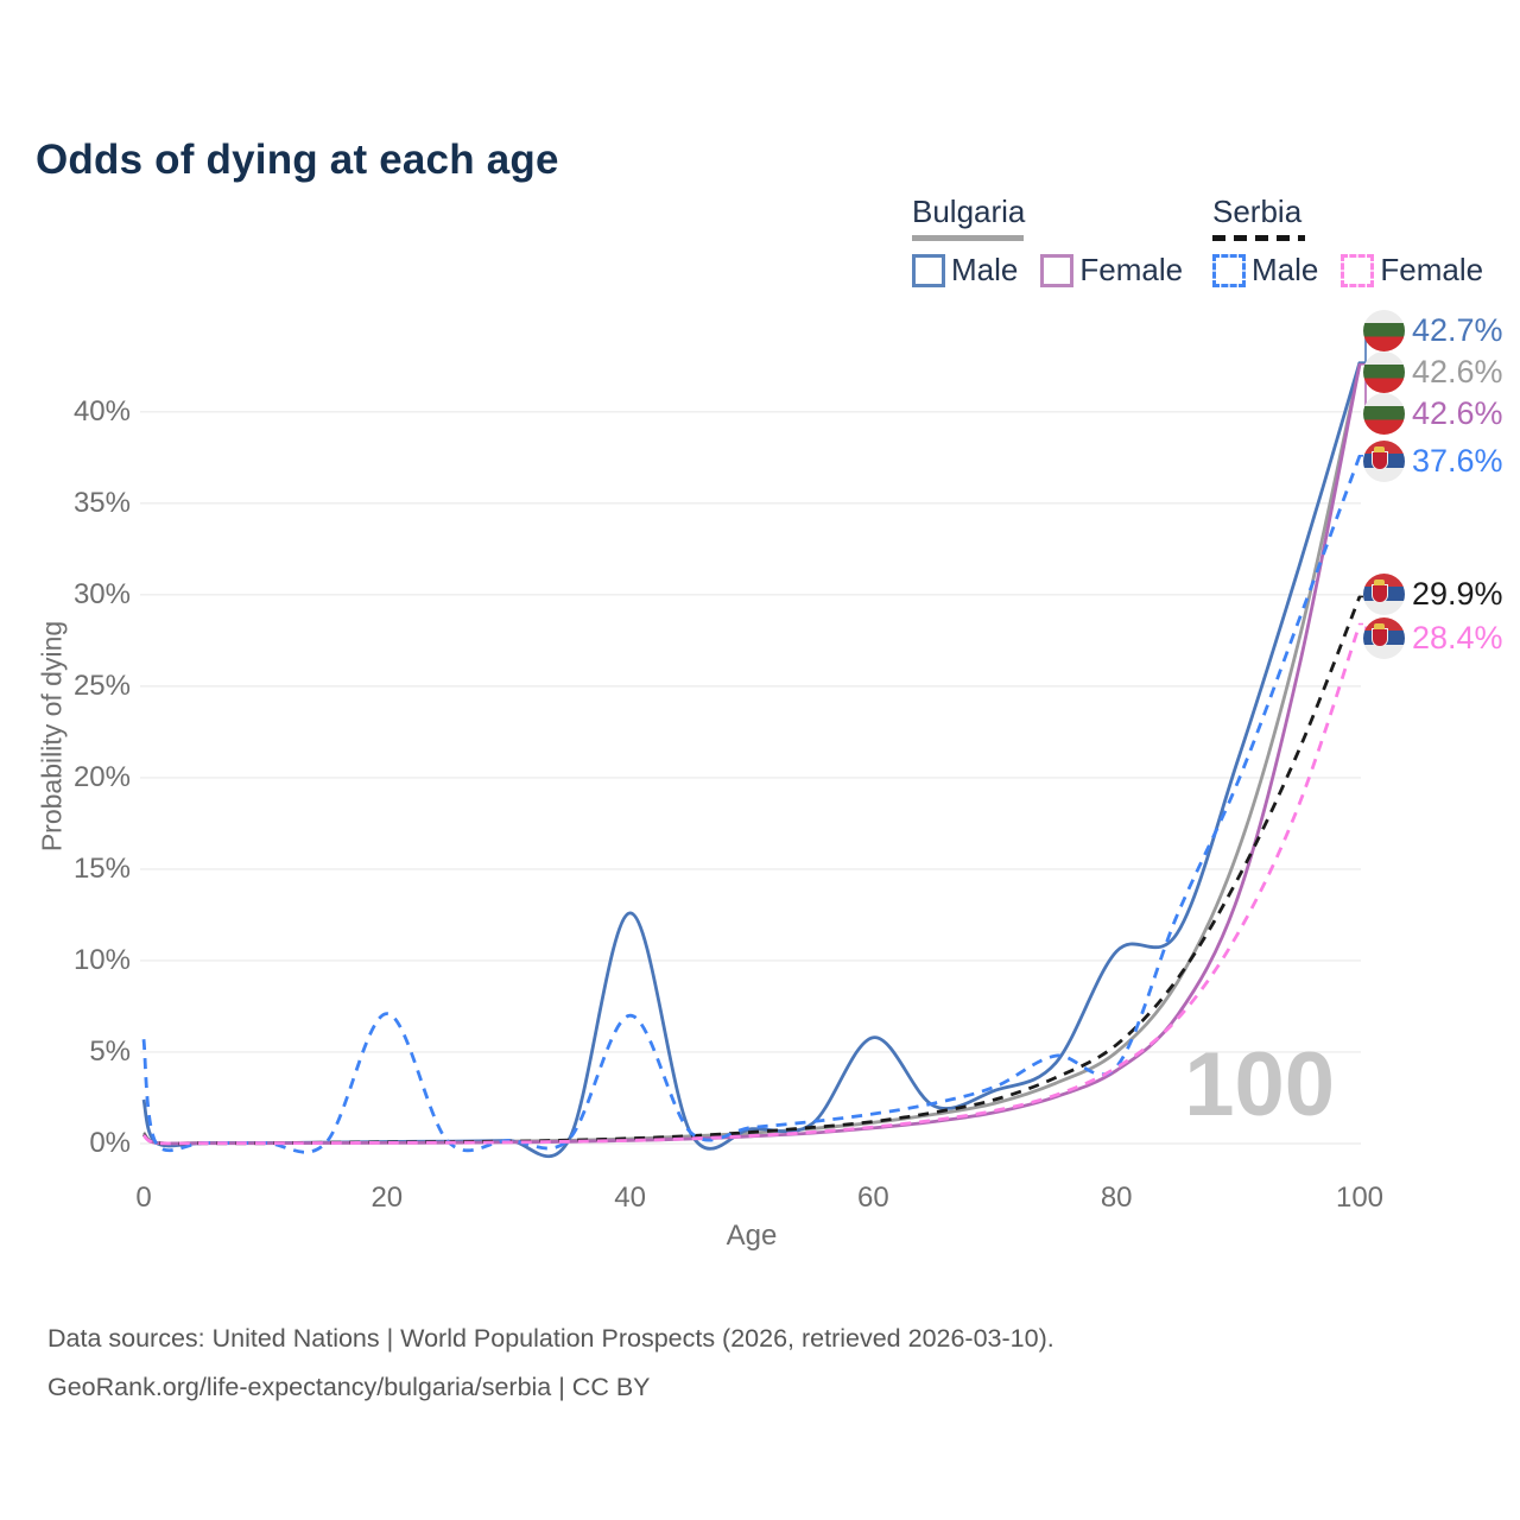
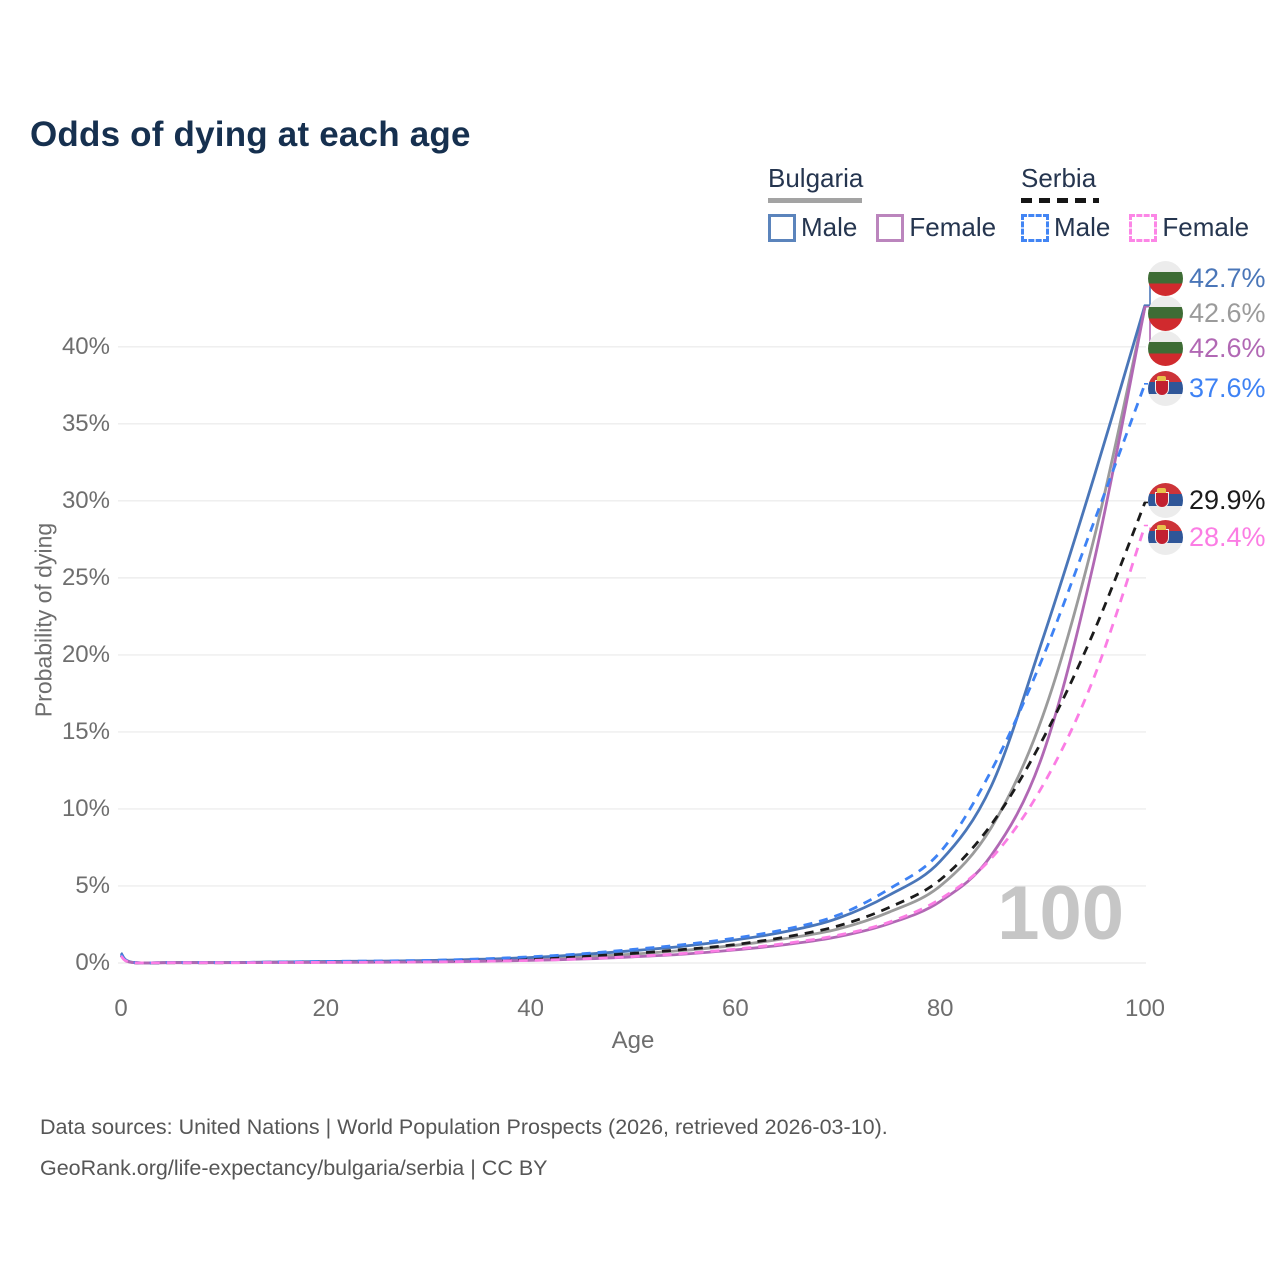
Bulgaria Male/0: 2.4% -> 0.7%
Serbia Male/0: 5.7% -> 0.6%
Serbia Male/20: 7.1% -> 0.1%
Bulgaria Male/40: 12.6% -> 0.4%
Serbia Male/40: 7.0% -> 0.4%
Bulgaria Male/60: 5.8% -> 1.5%
Bulgaria Male/80: 10.5% -> 6.6%
Serbia Male/80: 4.2% -> 7.2%
